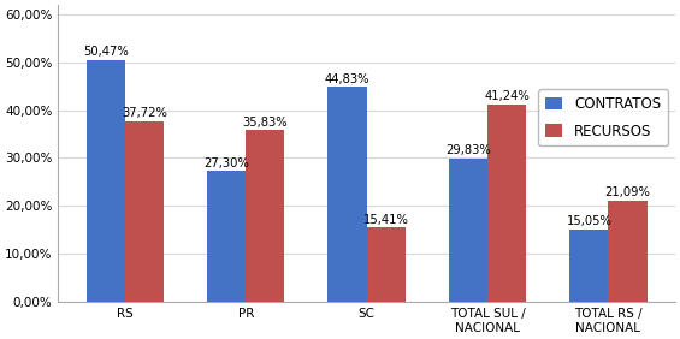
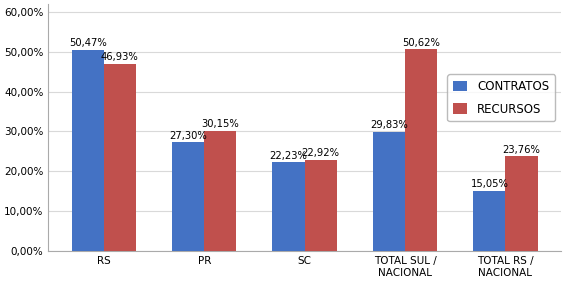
RECURSOS/RS: 37,72% -> 46,93%
RECURSOS/PR: 35,83% -> 30,15%
CONTRATOS/SC: 44,83% -> 22,23%
RECURSOS/SC: 15,41% -> 22,92%
RECURSOS/TOTAL SUL / NACIONAL: 41,24% -> 50,62%
RECURSOS/TOTAL RS / NACIONAL: 21,09% -> 23,76%
